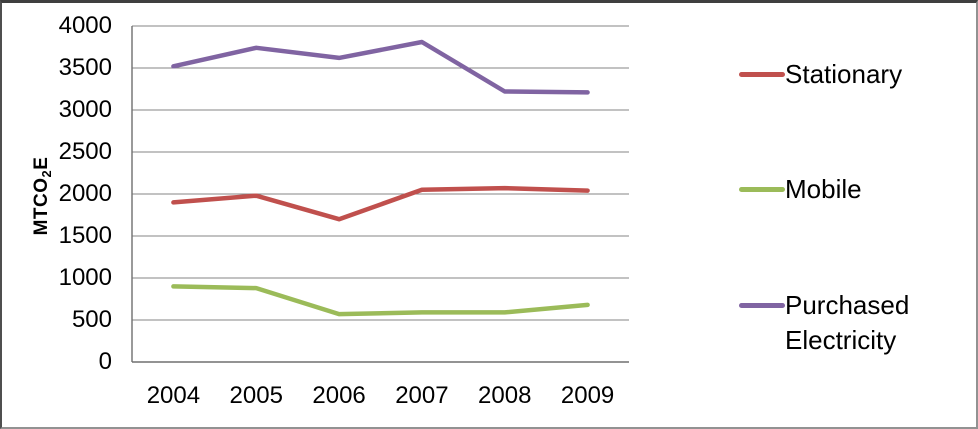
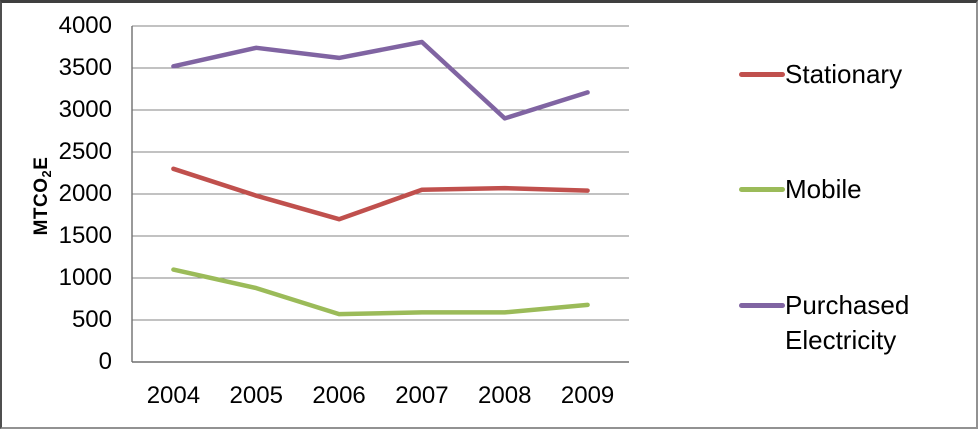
Stationary/2004: 1900 -> 2300
Mobile/2004: 900 -> 1100
Purchased Electricity/2008: 3200 -> 2900
